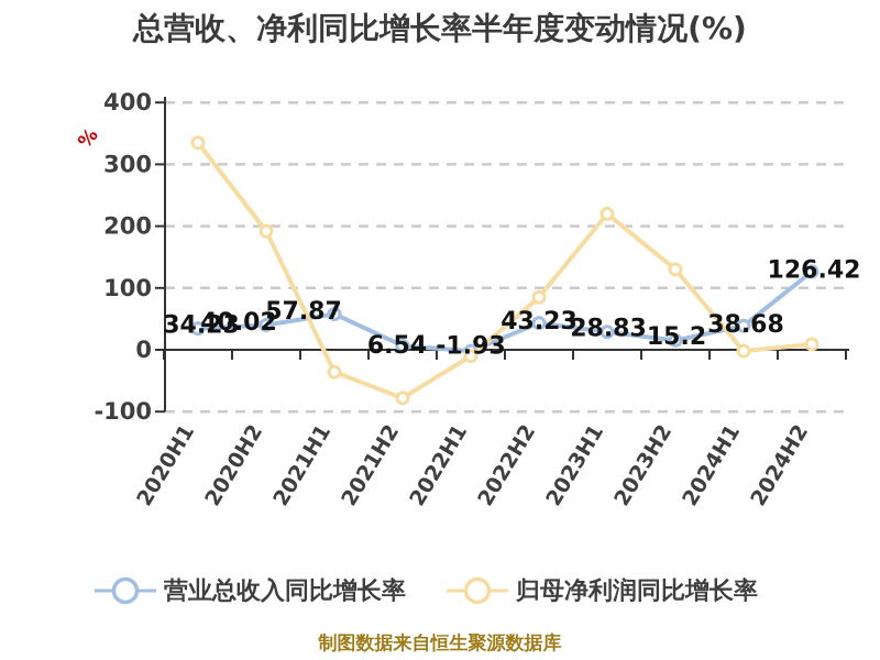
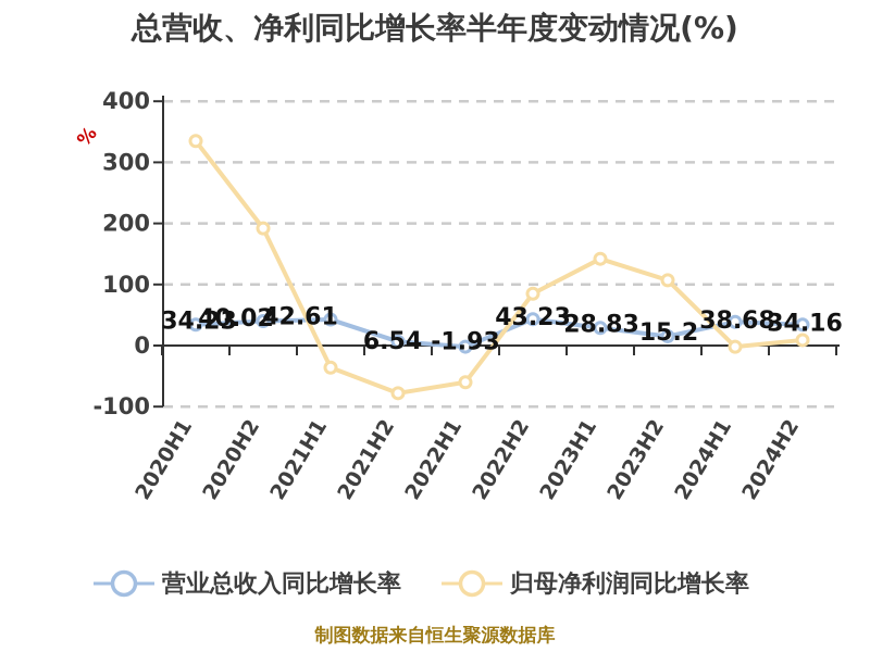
营业总收入同比增长率/2021H1: 57.87 -> 42.61
归母净利润同比增长率/2022H1: -10 -> -60
归母净利润同比增长率/2023H1: 220 -> 140
归母净利润同比增长率/2023H2: 130 -> 110
营业总收入同比增长率/2024H2: 126.42 -> 34.16
